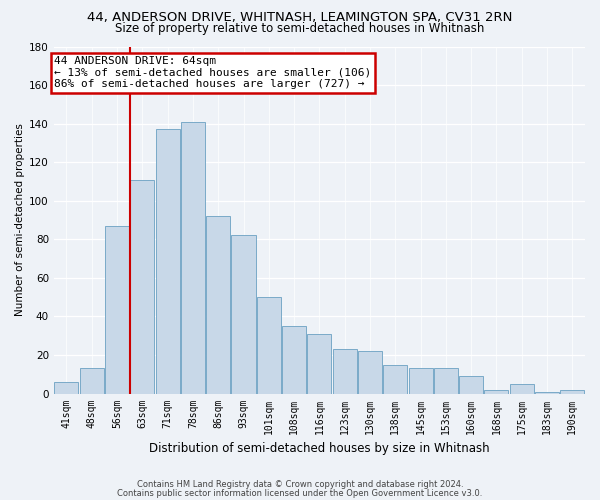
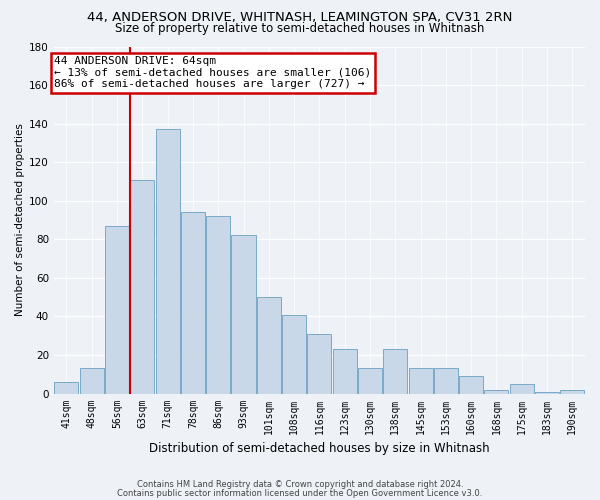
78sqm: 141 -> 94
108sqm: 35 -> 41
130sqm: 22 -> 13
138sqm: 15 -> 23
